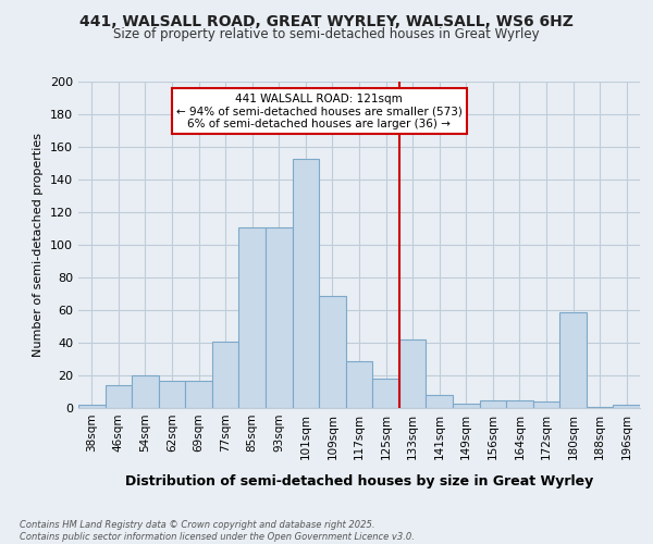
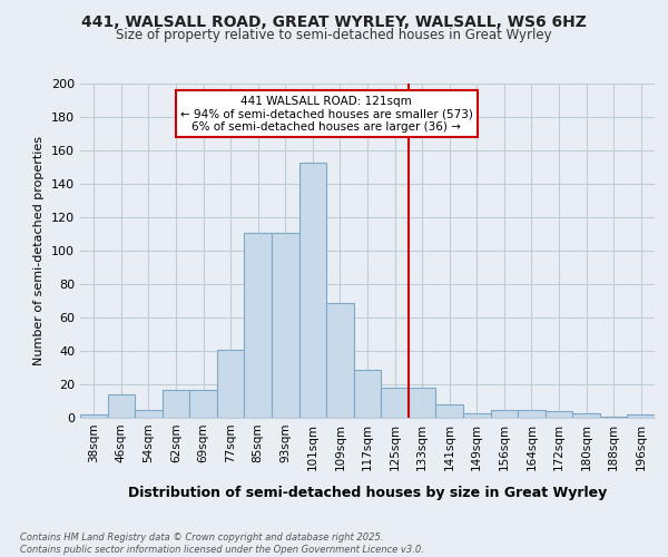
54sqm: 20 -> 5
133sqm: 42 -> 18
180sqm: 59 -> 3
